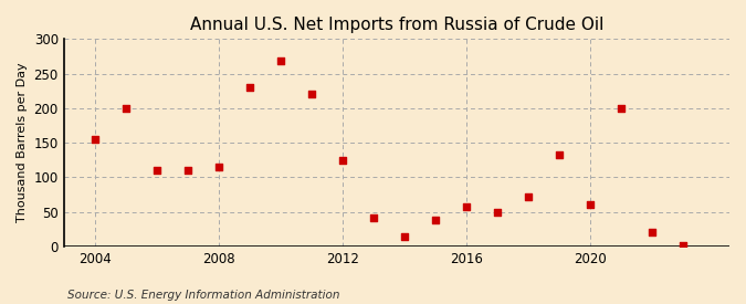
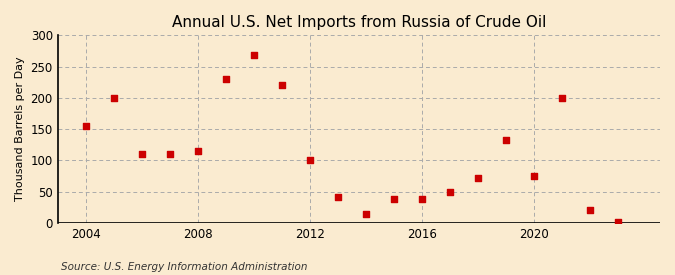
2012: 124 -> 100
2016: 58 -> 38
2020: 60 -> 75
